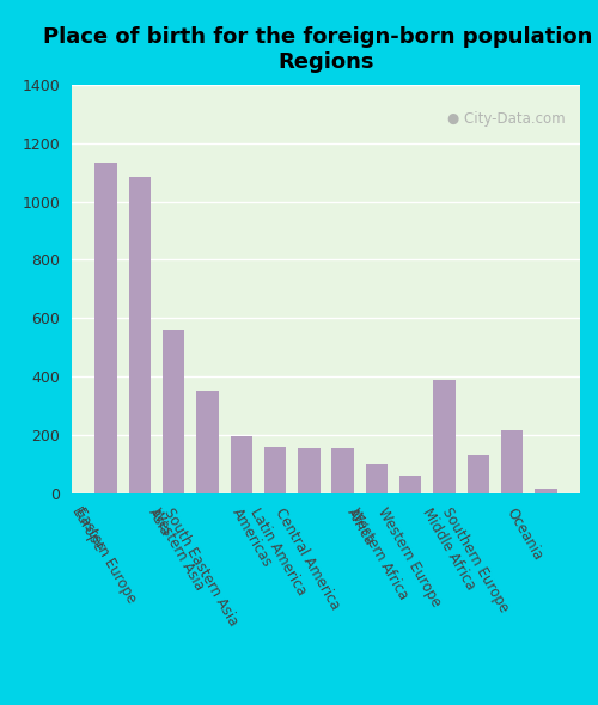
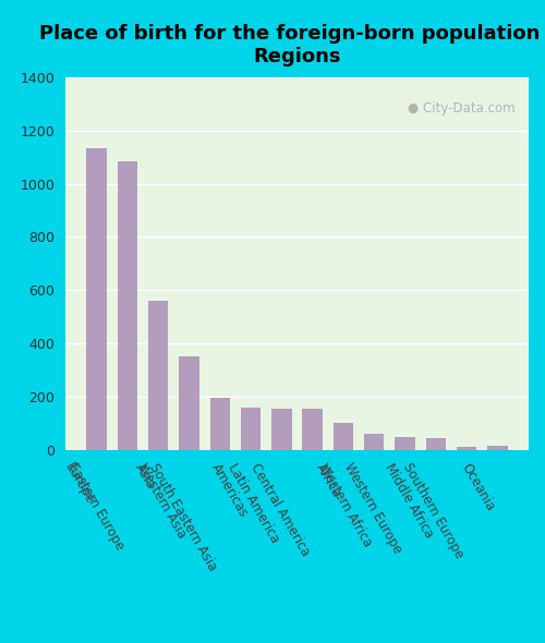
Western Europe: 390 -> 50
Middle Africa: 130 -> 47
Southern Europe: 215 -> 12
